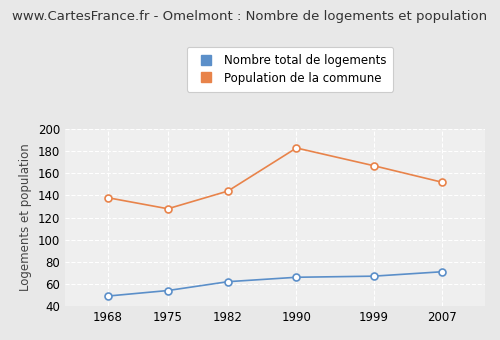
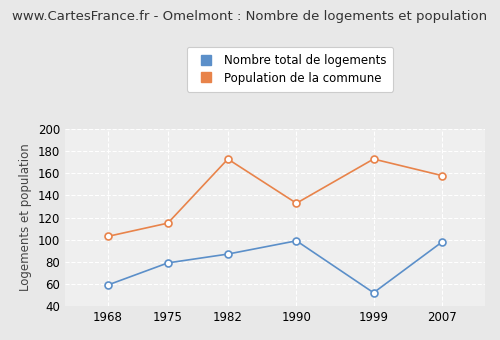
Nombre total de logements/1968: 49 -> 59
Population de la commune/1968: 138 -> 103
Nombre total de logements/1975: 54 -> 79
Population de la commune/1975: 128 -> 115
Nombre total de logements/1982: 62 -> 87
Population de la commune/1982: 144 -> 173
Nombre total de logements/1990: 66 -> 99
Population de la commune/1990: 183 -> 133
Nombre total de logements/1999: 67 -> 52
Population de la commune/1999: 167 -> 173
Nombre total de logements/2007: 71 -> 98
Population de la commune/2007: 152 -> 158
